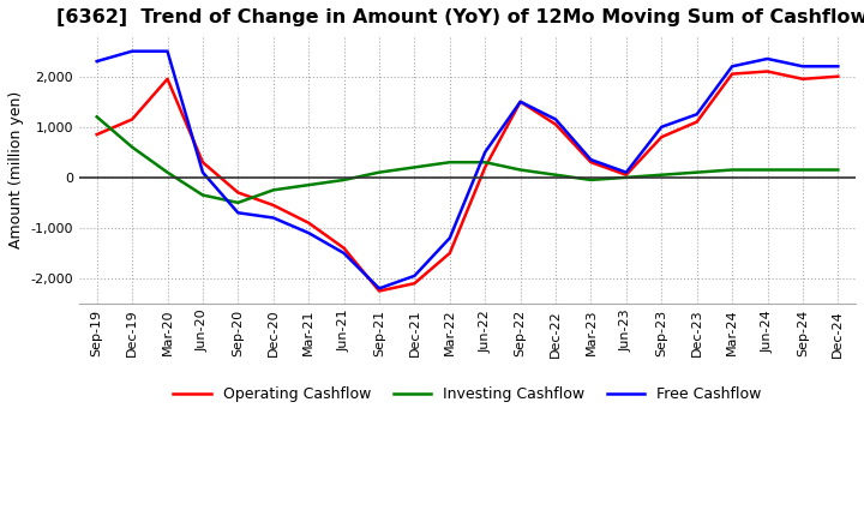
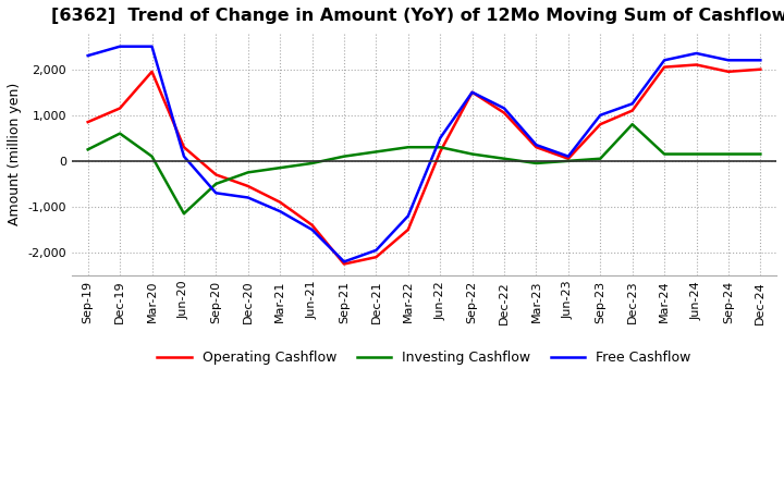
Investing Cashflow/Sep-19: 1,200 -> 250
Investing Cashflow/Jun-20: -350 -> -1,150
Investing Cashflow/Dec-23: 100 -> 800
